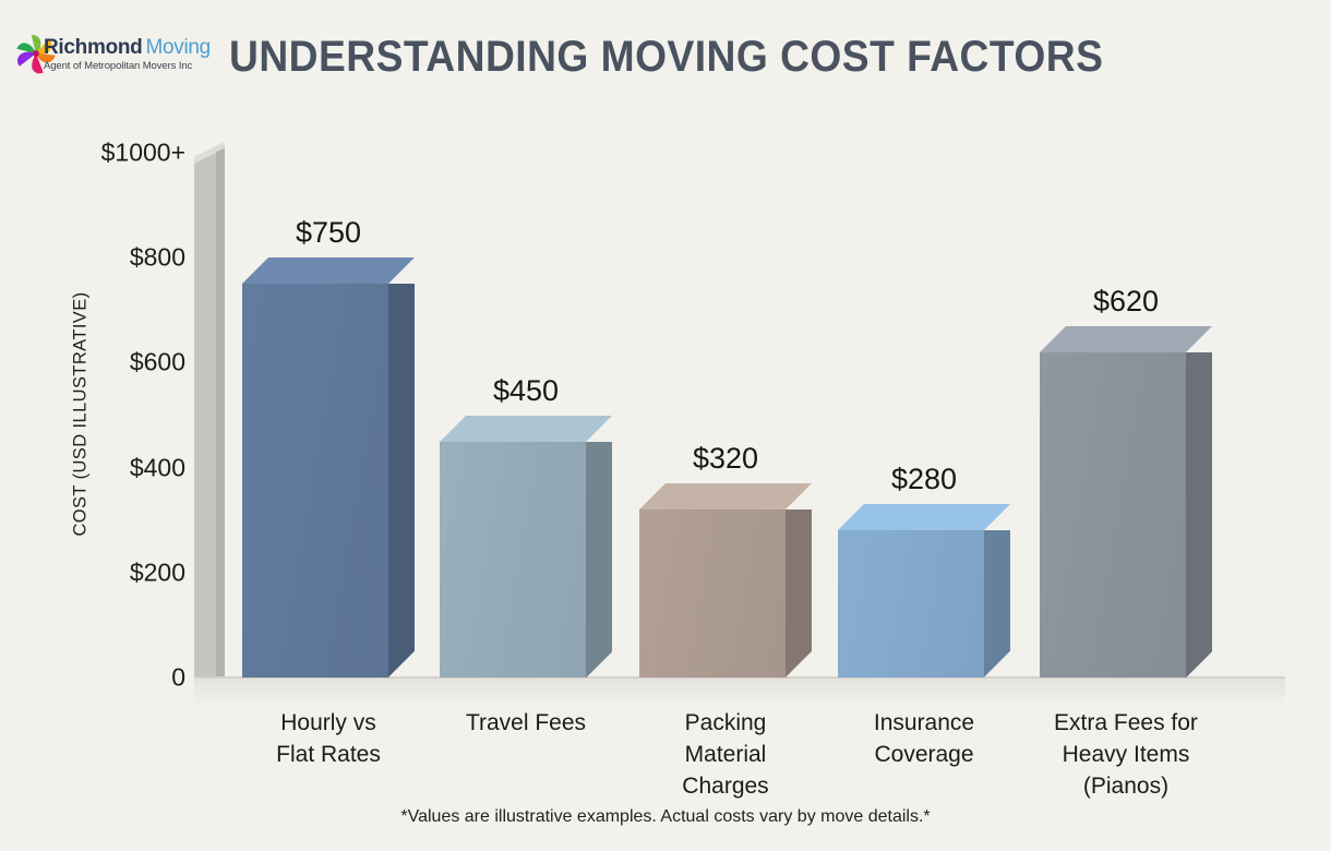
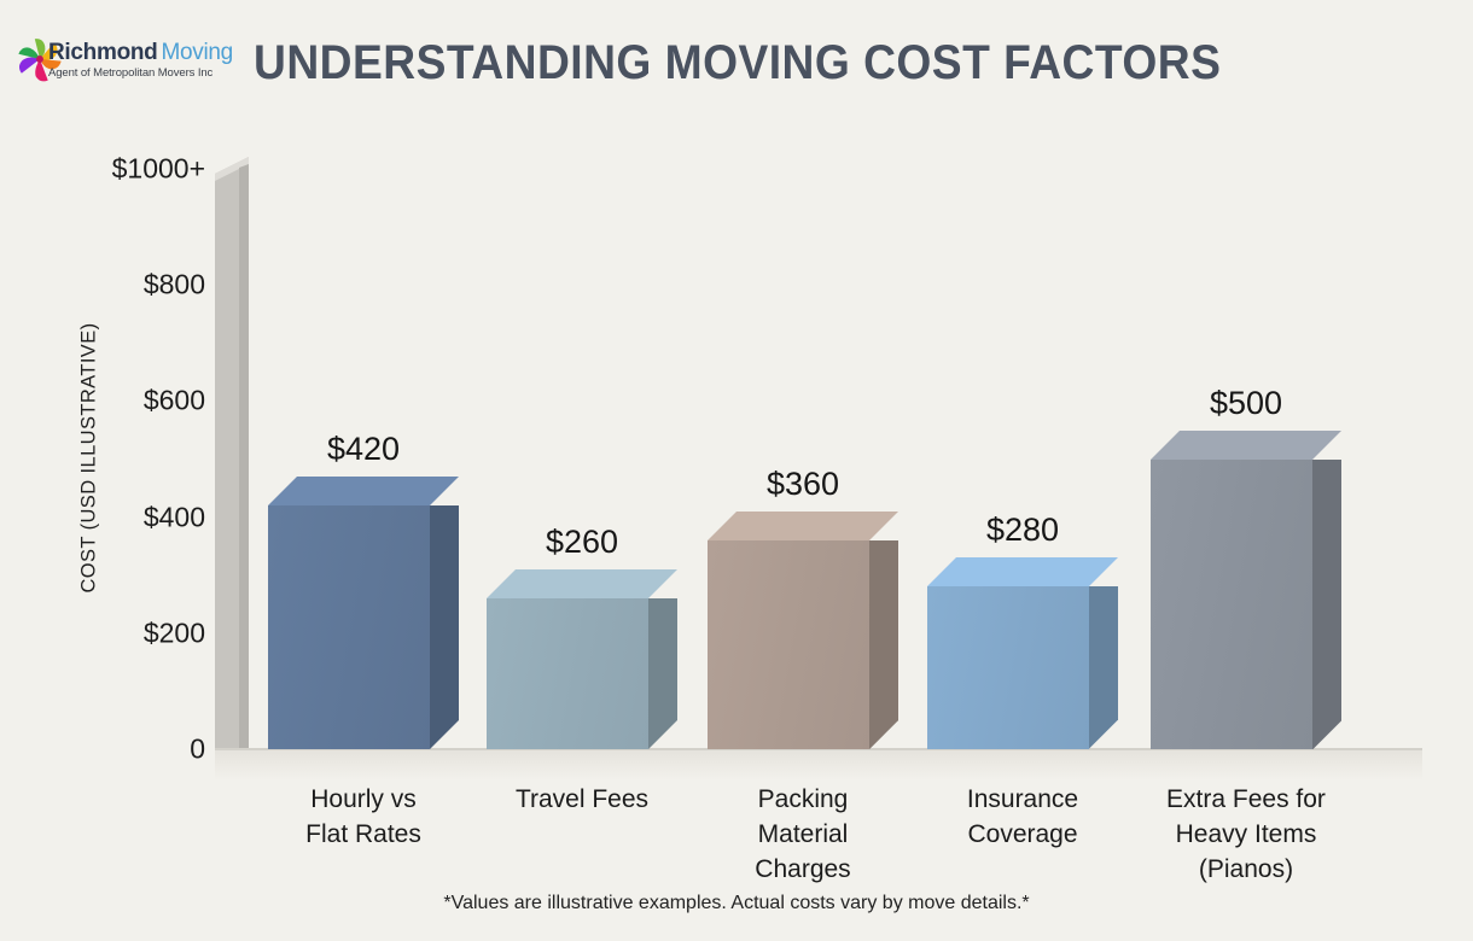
Hourly vs Flat Rates: $750 -> $420
Travel Fees: $450 -> $260
Packing Material Charges: $320 -> $360
Extra Fees for Heavy Items (Pianos): $620 -> $500
